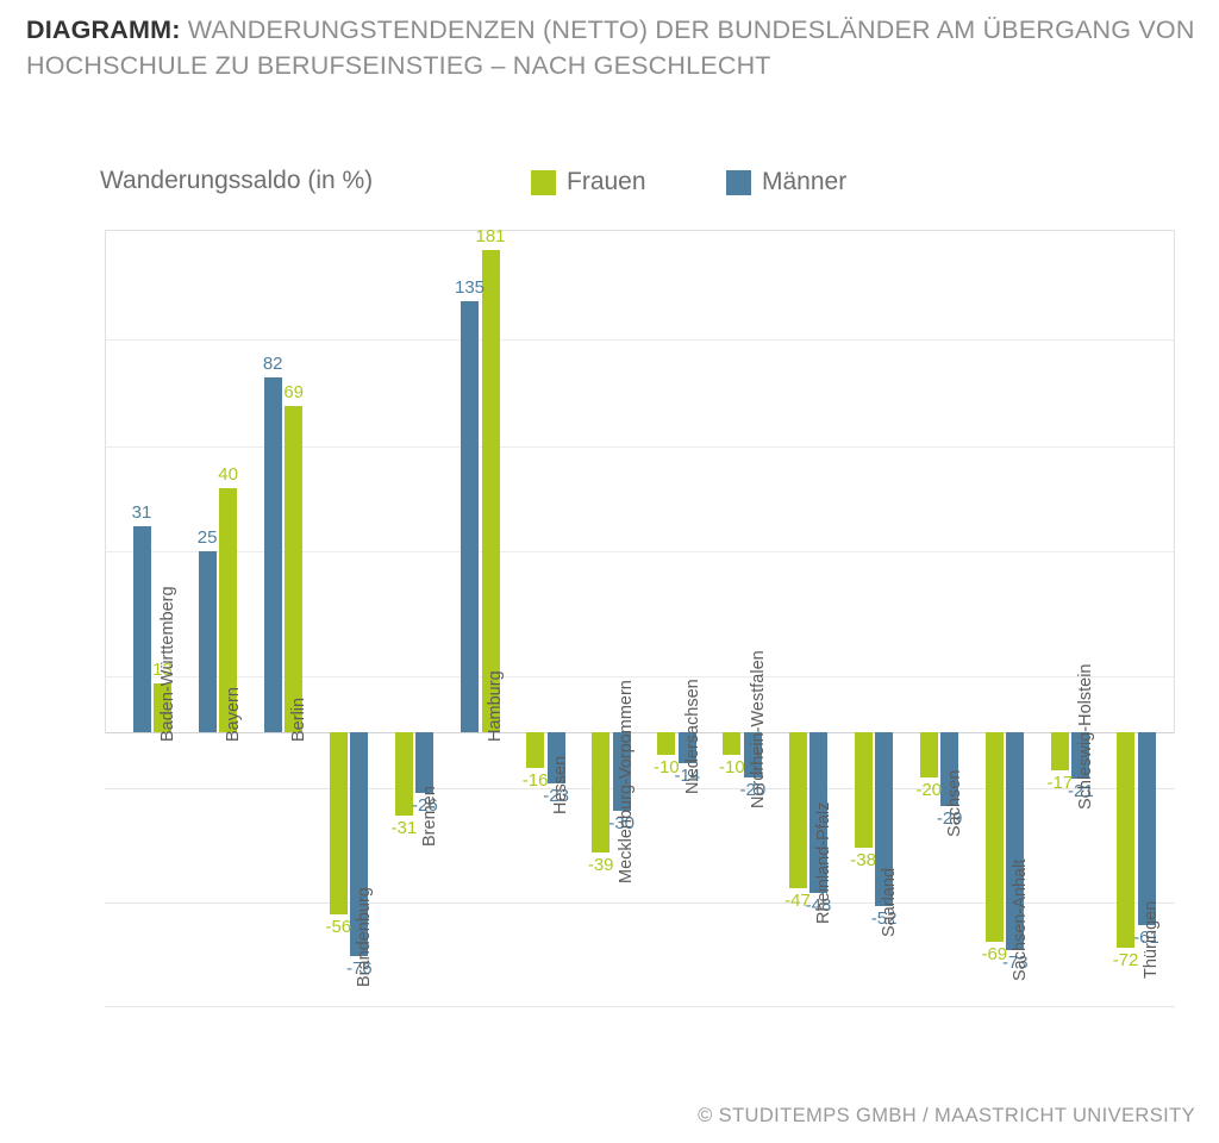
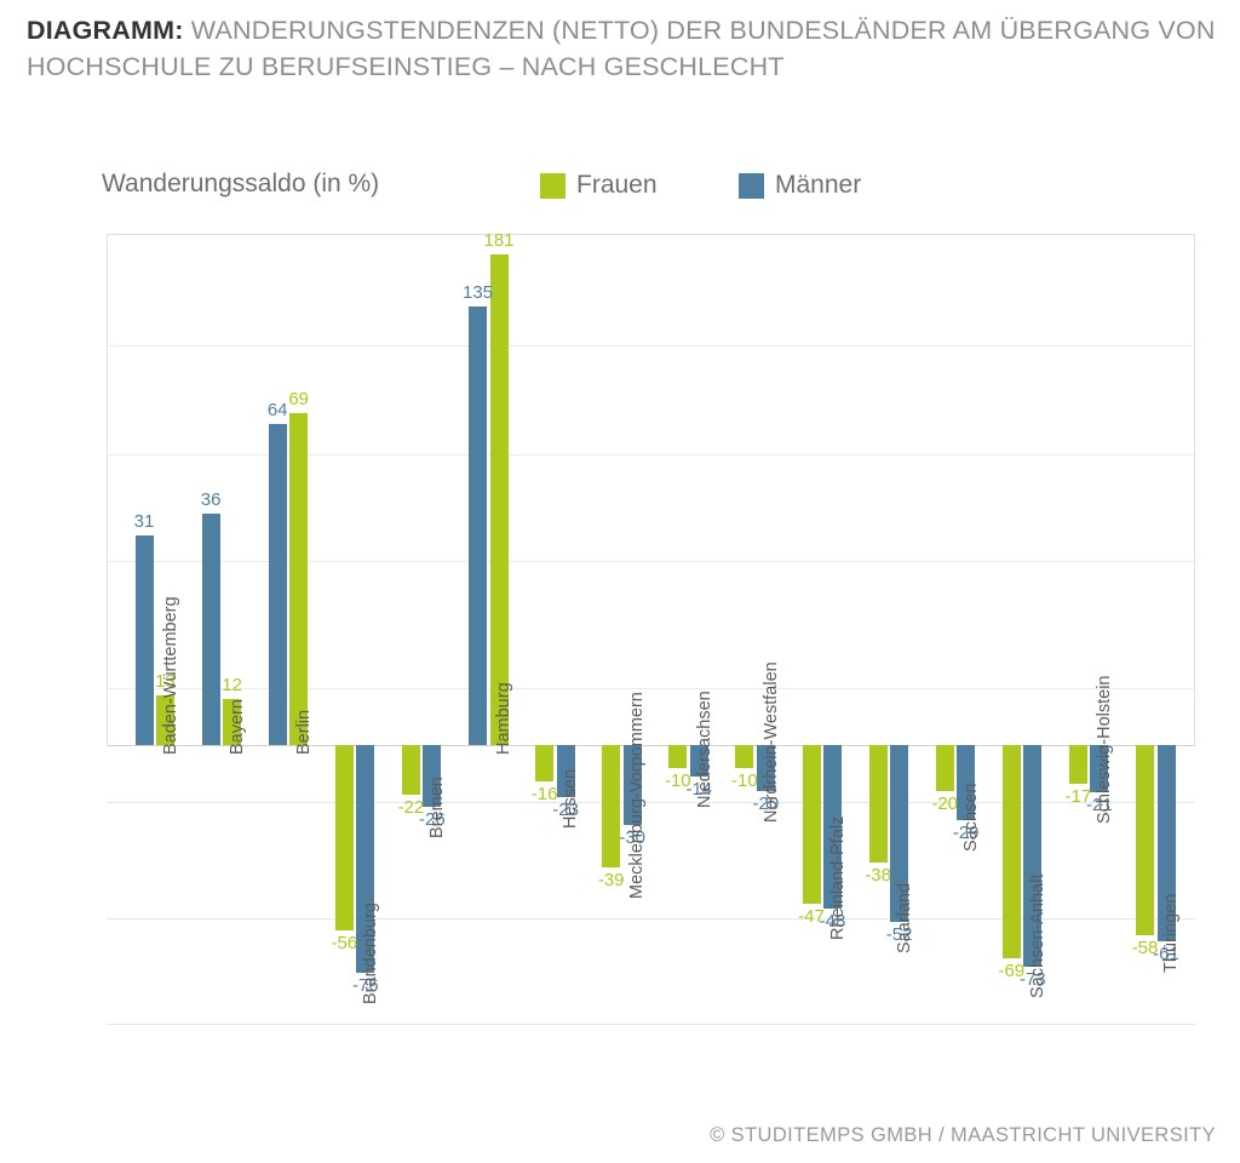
Männer/Bayern: 25 -> 36
Frauen/Bayern: 40 -> 12
Männer/Berlin: 82 -> 64
Frauen/Bremen: -31 -> -22
Frauen/Thüringen: -72 -> -58
